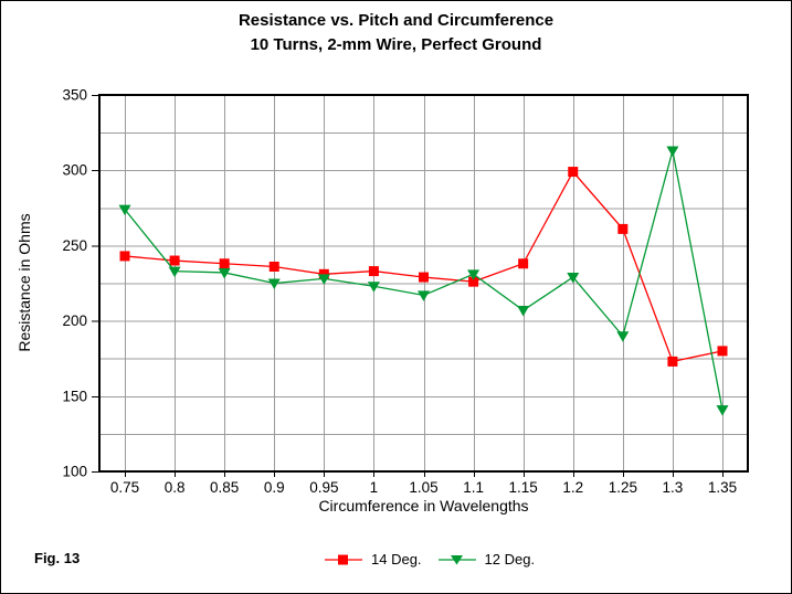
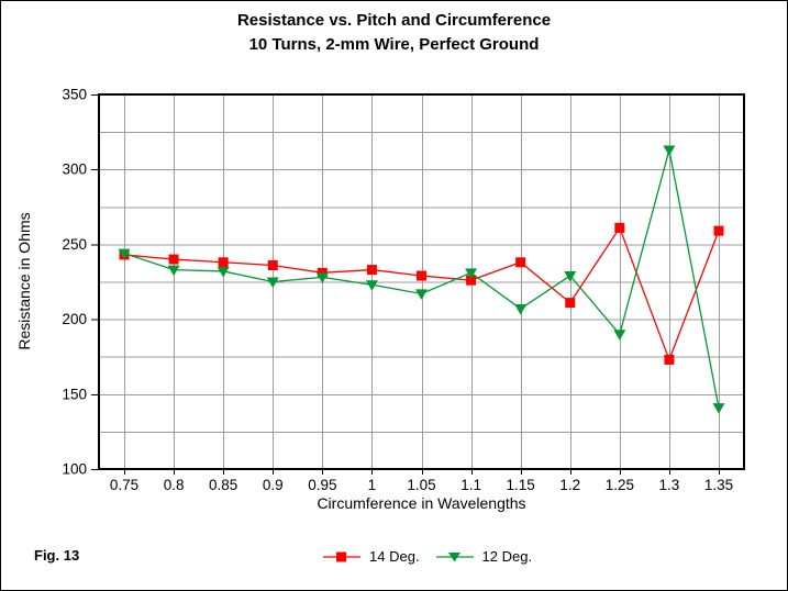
12 Deg./0.75: 274 -> 244
14 Deg./1.2: 299 -> 211
14 Deg./1.35: 180 -> 259
